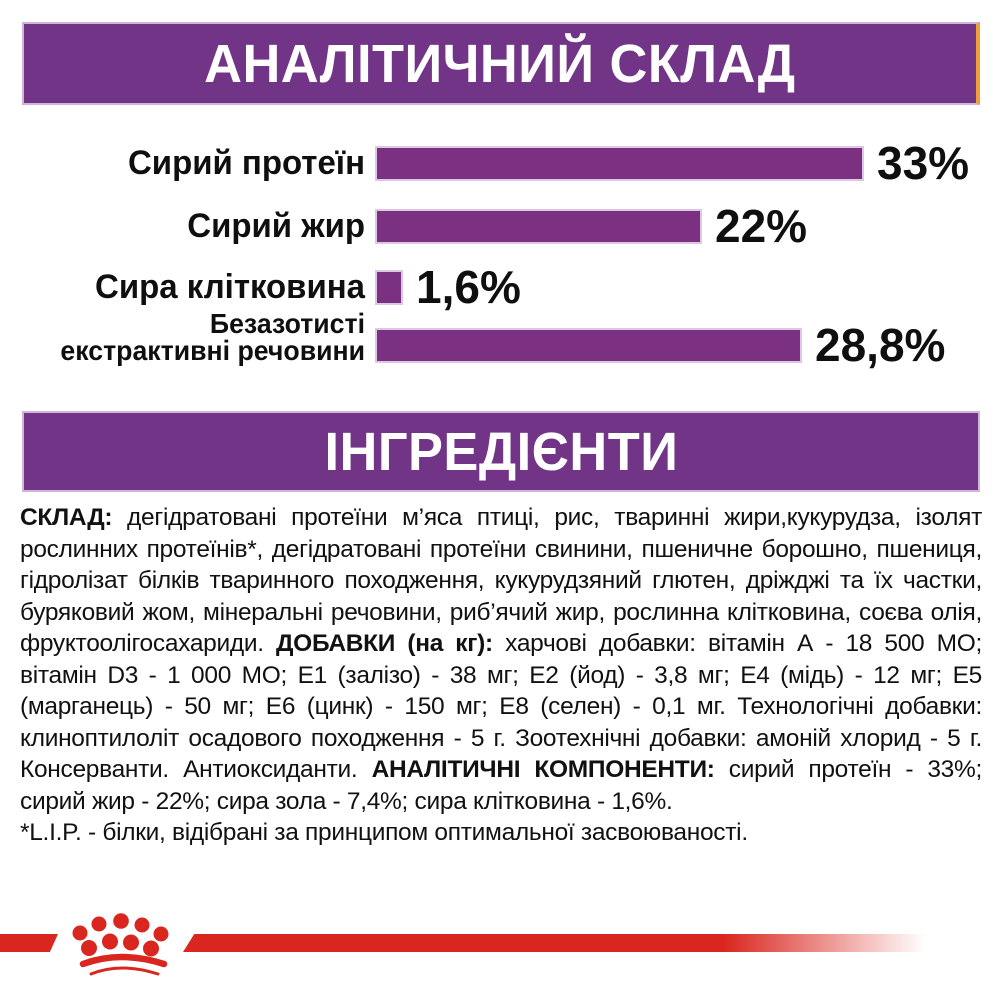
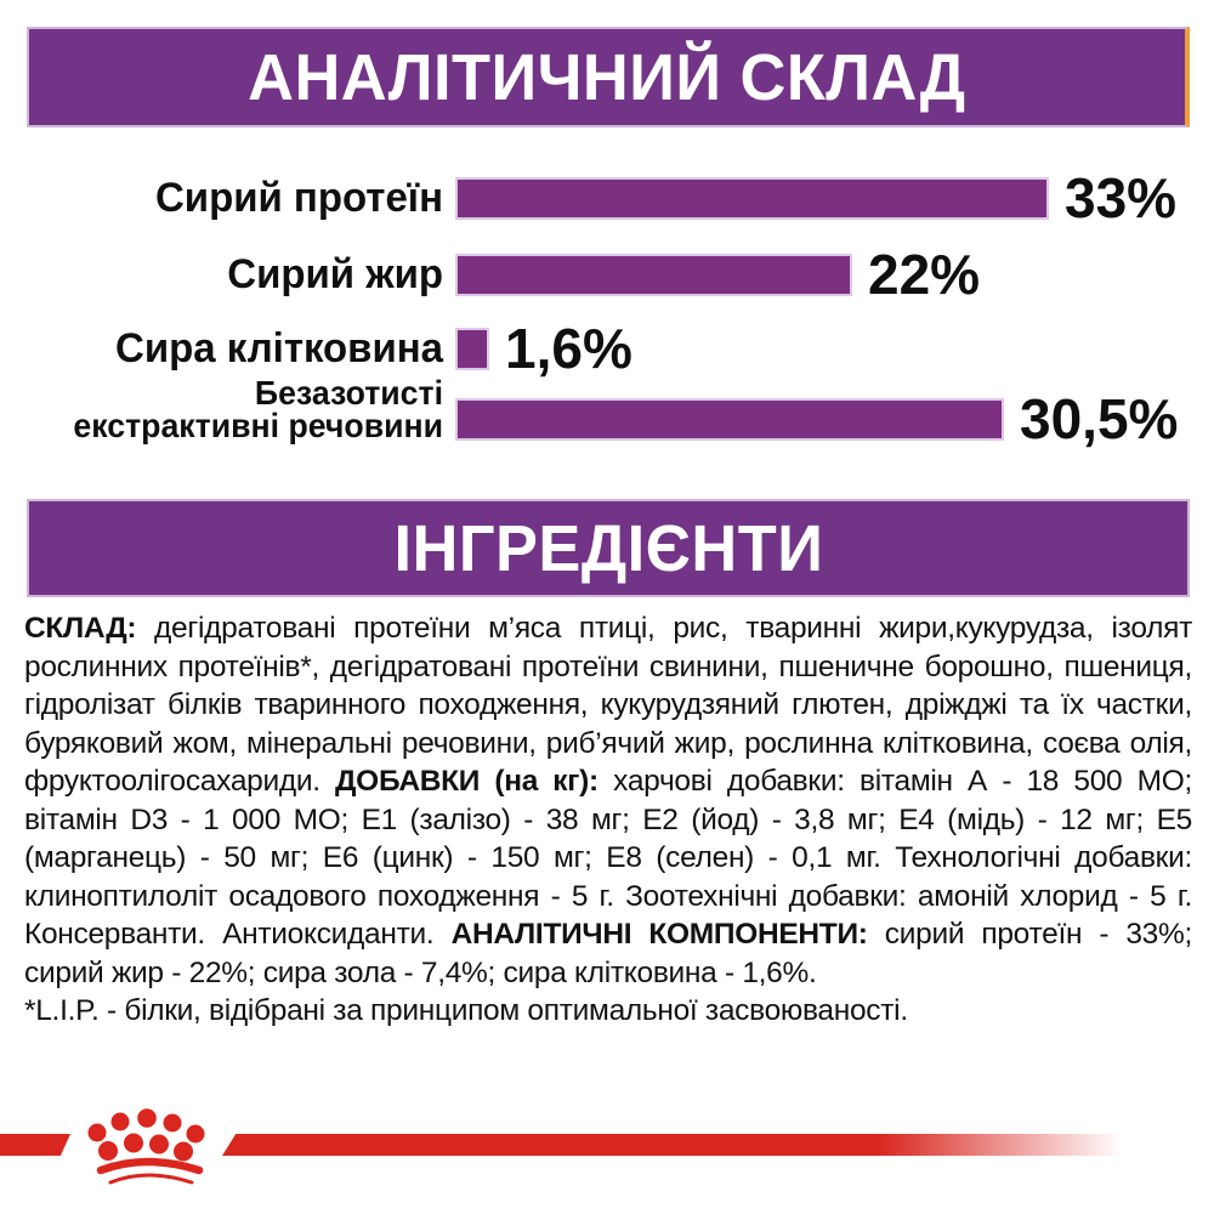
Безазотисті екстрактивні речовини: 28,8% -> 30,5%
